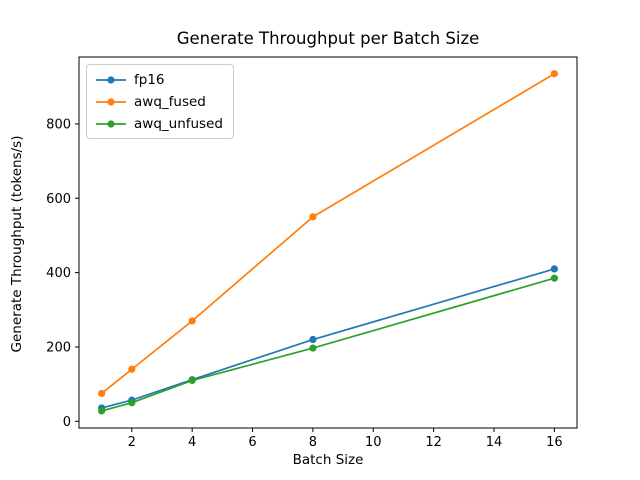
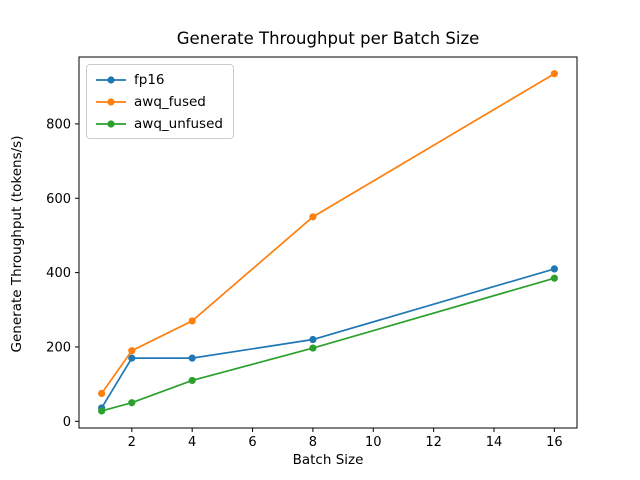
fp16/2: 60 -> 170
awq_fused/2: 140 -> 190
fp16/4: 110 -> 170
